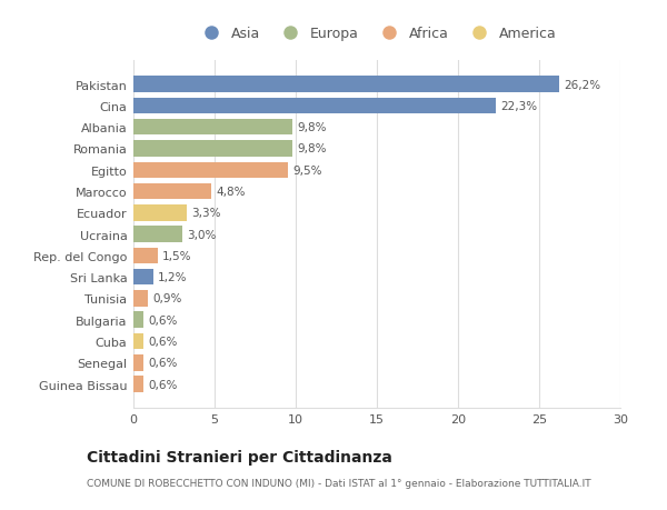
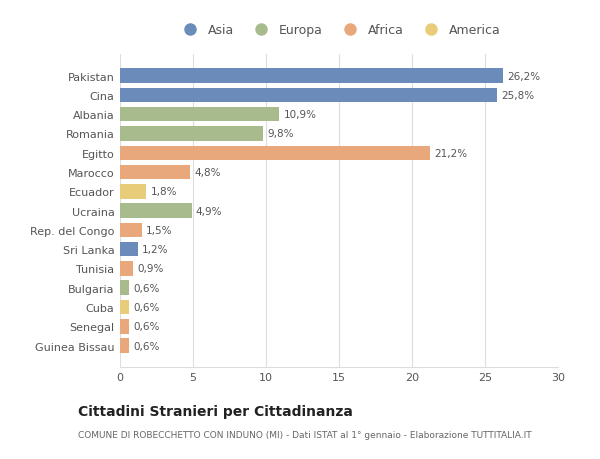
Cina: 22,3% -> 25,8%
Albania: 9,8% -> 10,9%
Egitto: 9,5% -> 21,2%
Ecuador: 3,3% -> 1,8%
Ucraina: 3,0% -> 4,9%
